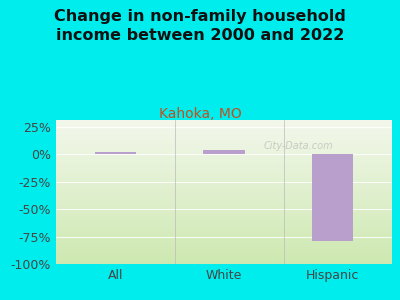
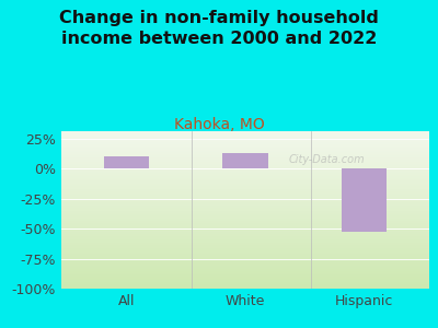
All: 2% -> 10%
White: 4% -> 13%
Hispanic: -79% -> -53%
